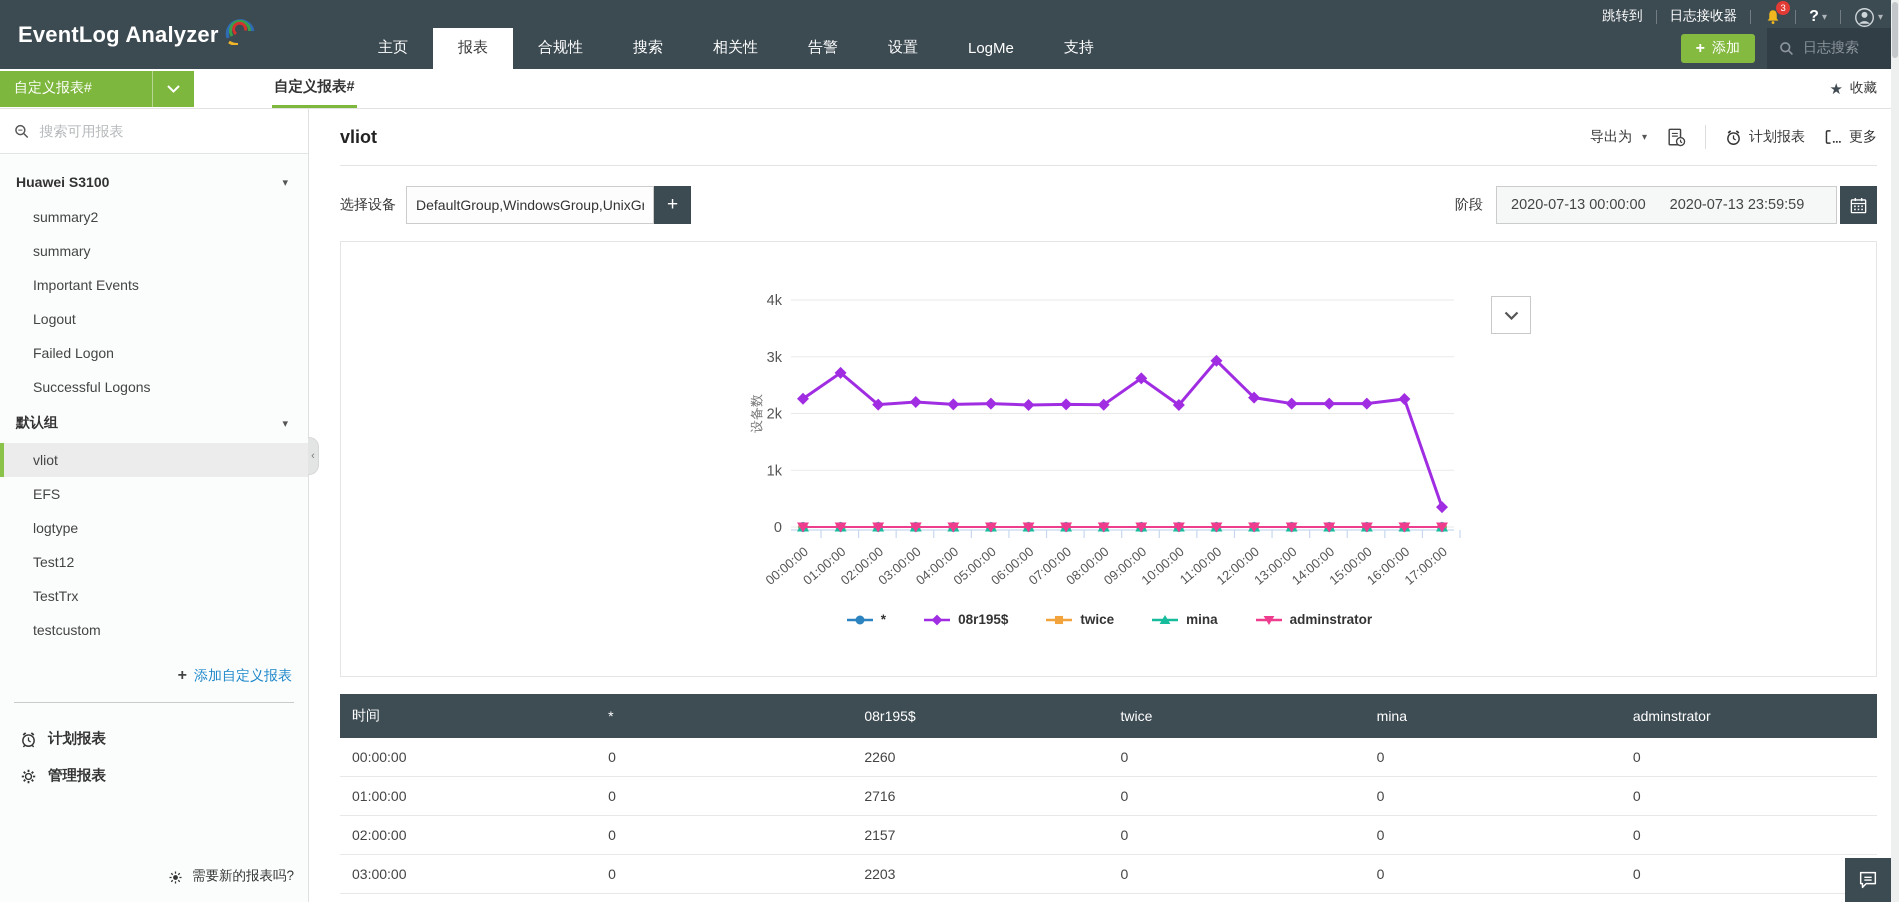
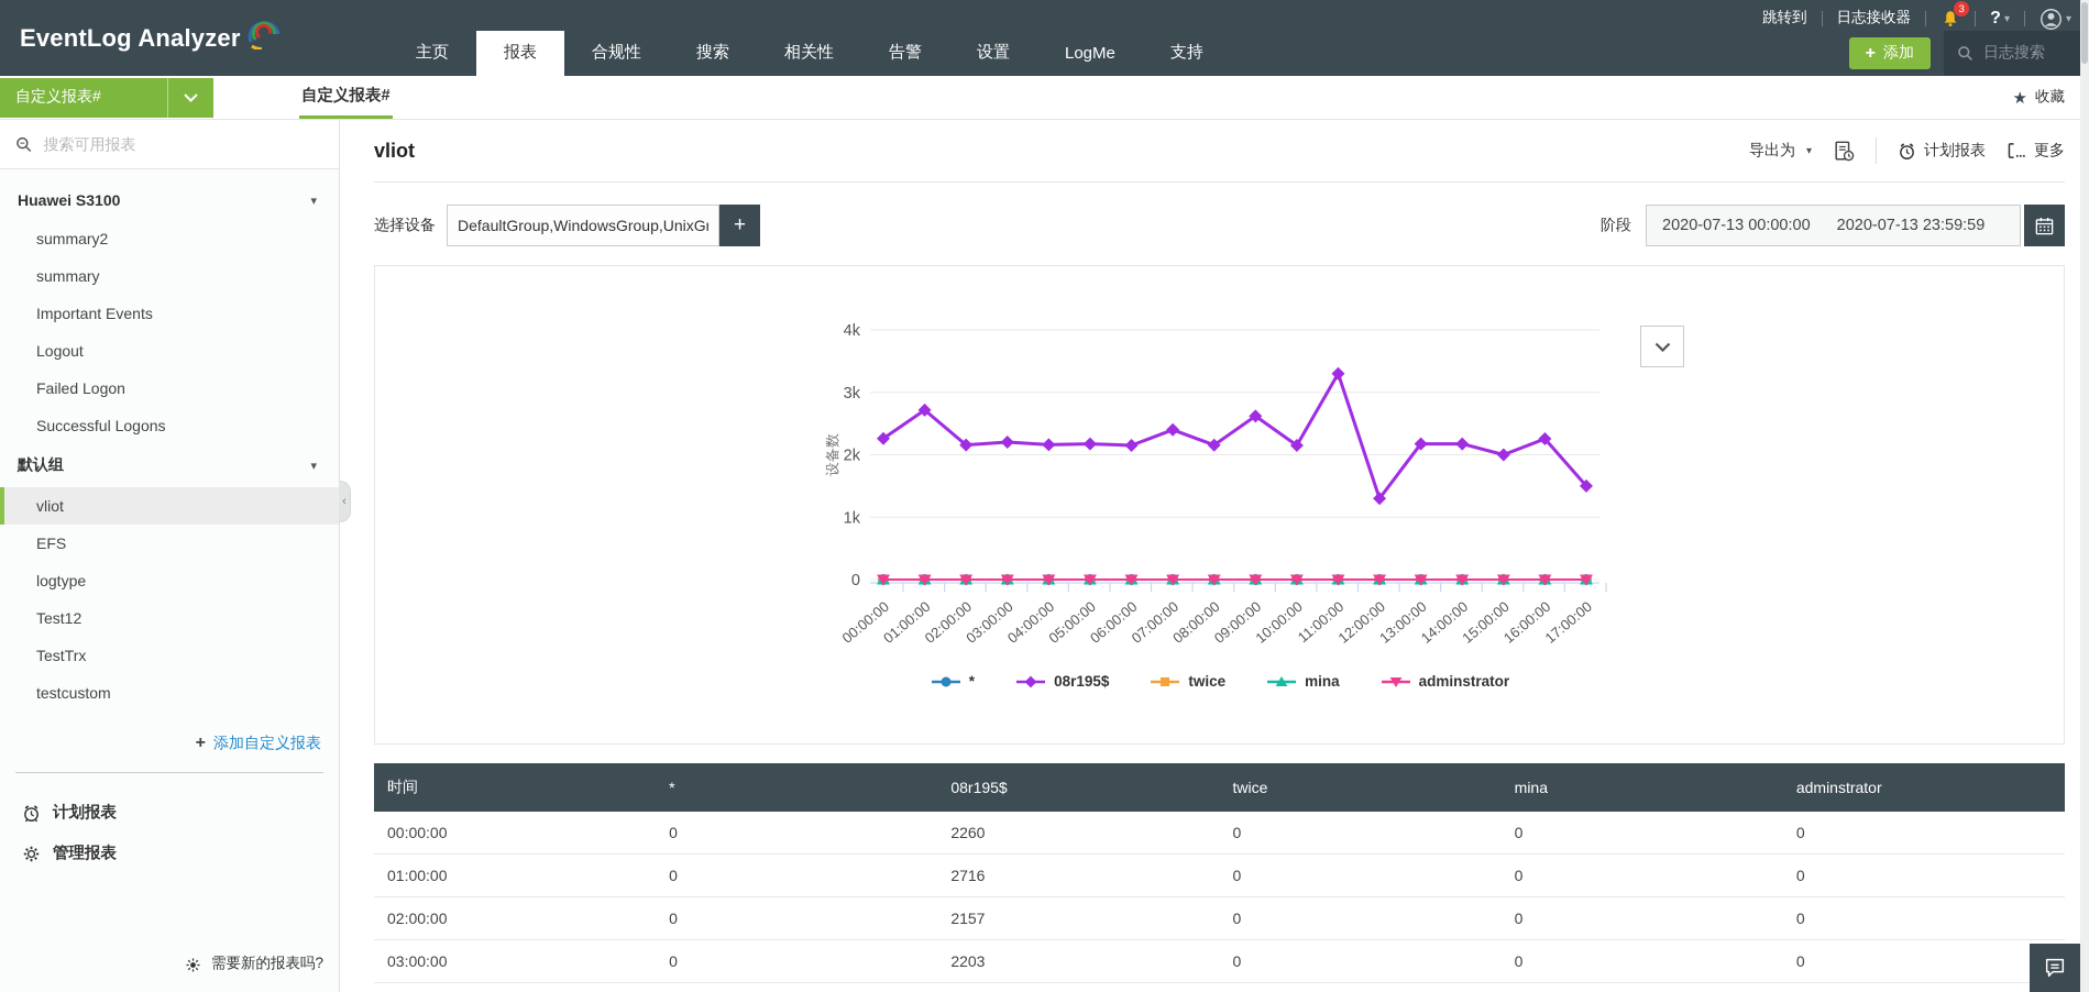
08r195$/07:00:00: 2.2k -> 2.4k
08r195$/11:00:00: 2.9k -> 3.3k
08r195$/12:00:00: 2.3k -> 1.3k
08r195$/15:00:00: 2.2k -> 2.0k
08r195$/17:00:00: 0.4k -> 1.5k
